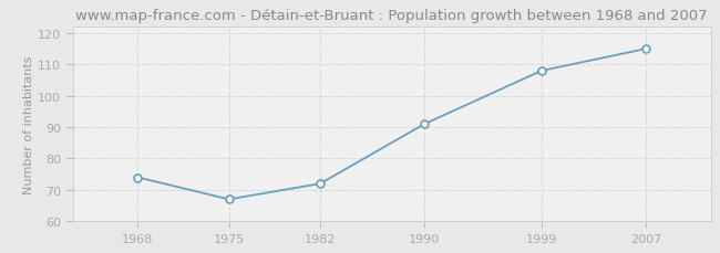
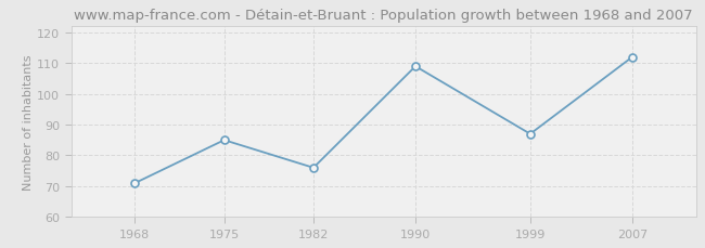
1968: 74 -> 71
1975: 67 -> 85
1982: 72 -> 76
1990: 91 -> 109
1999: 108 -> 87
2007: 115 -> 112
